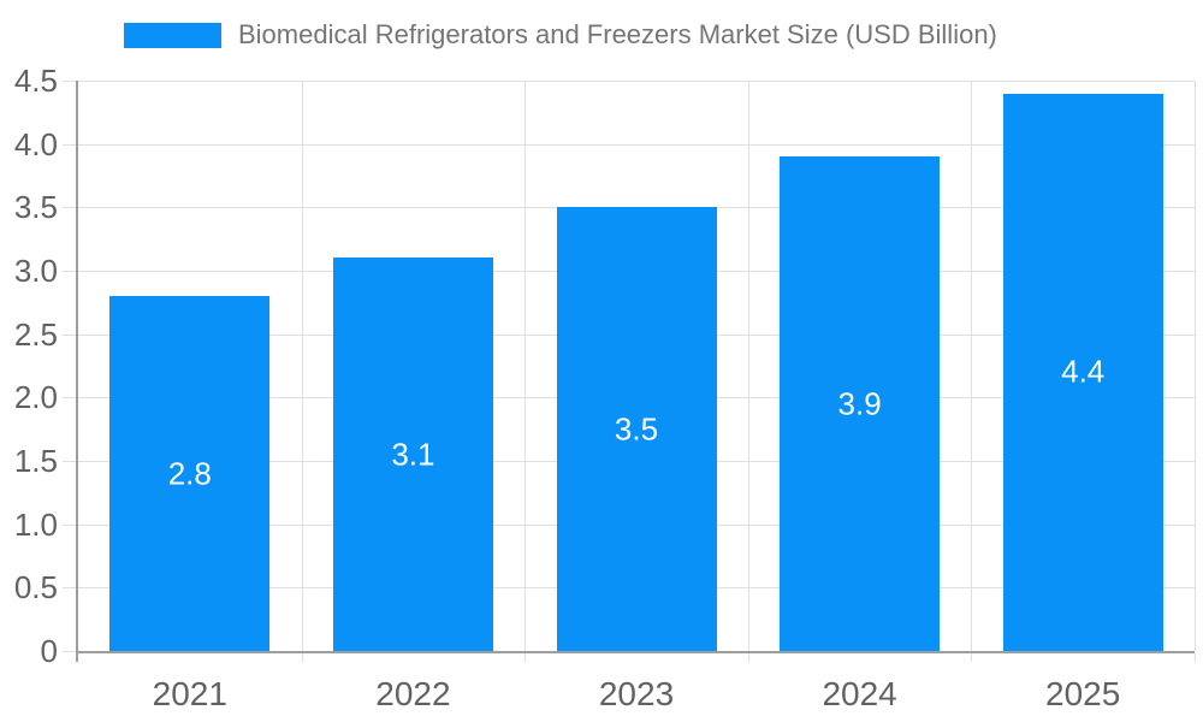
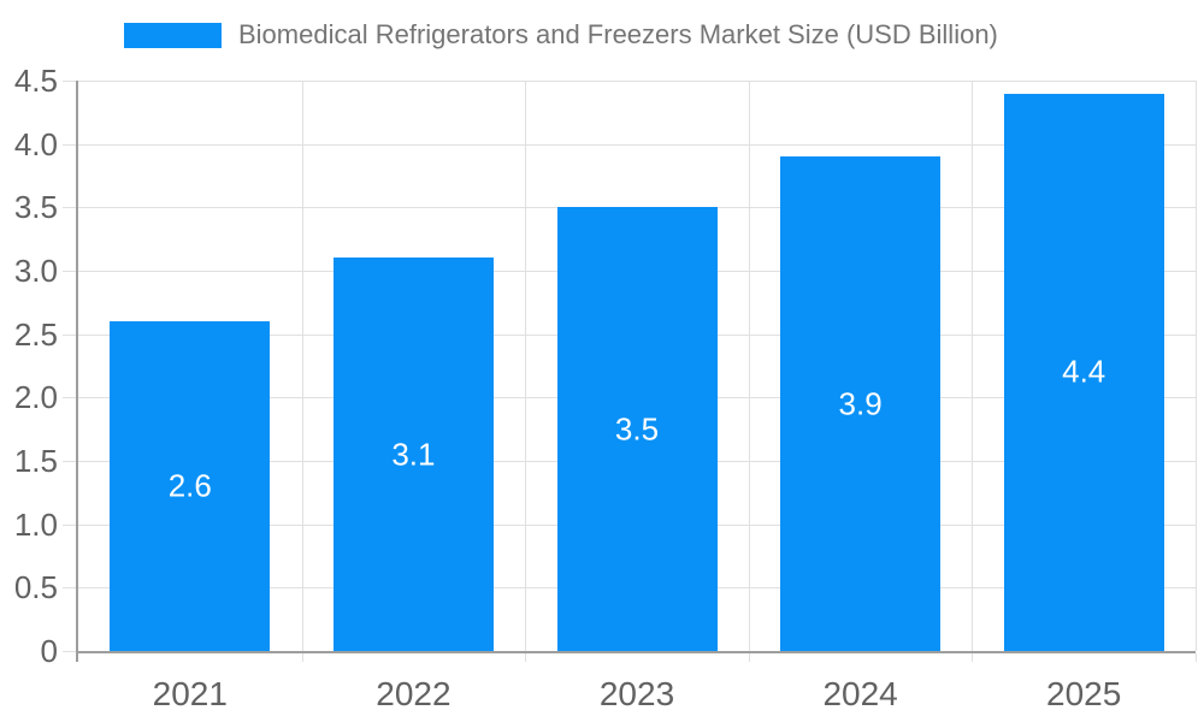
2021: 2.8 -> 2.6
